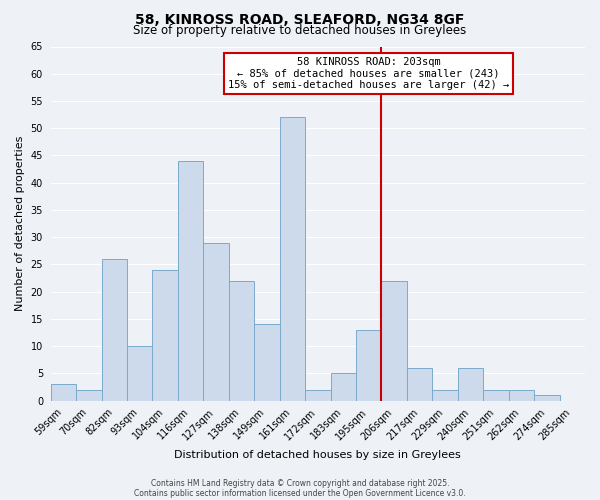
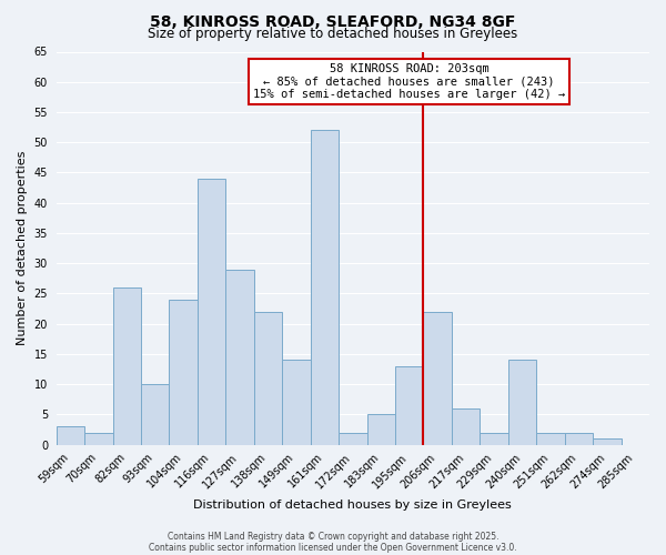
240sqm: 6 -> 14
